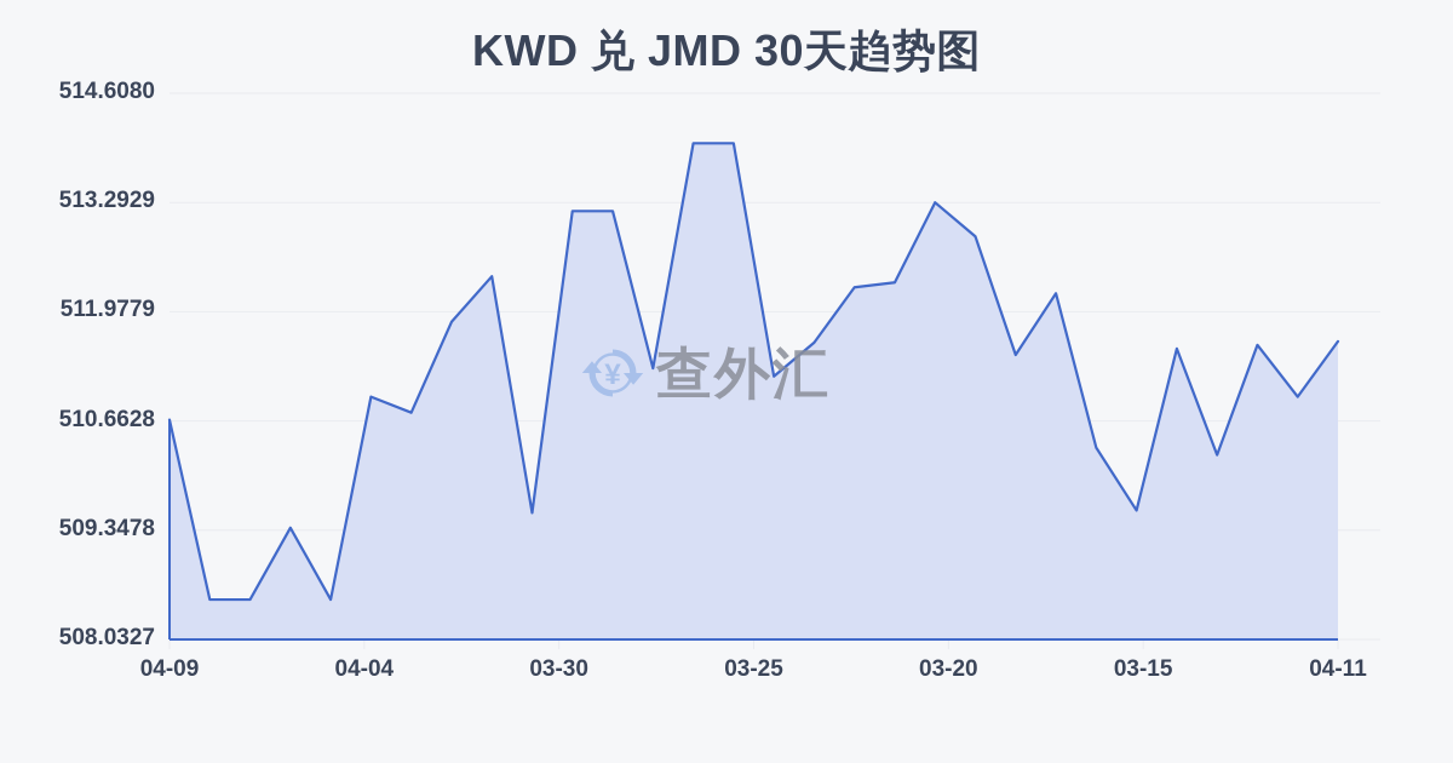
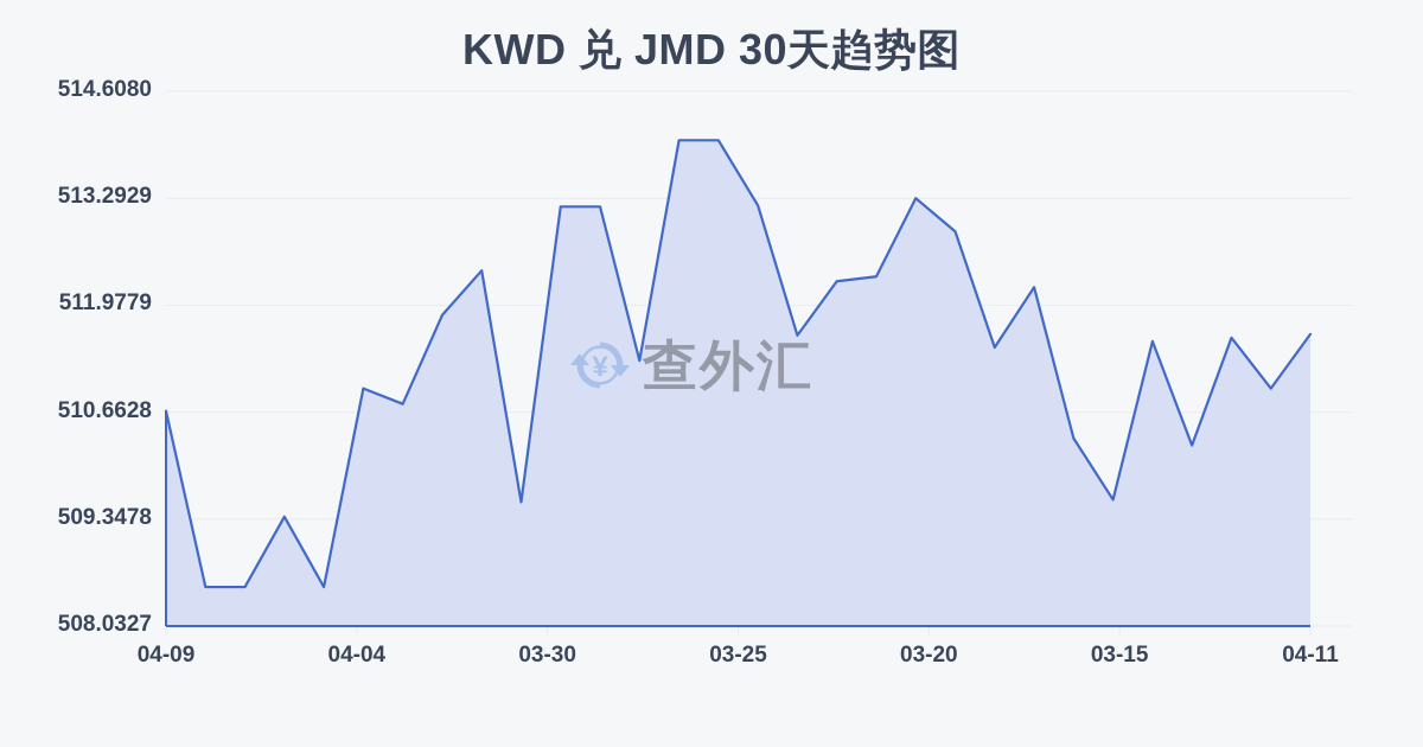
03-25: 511.2 -> 513.2
